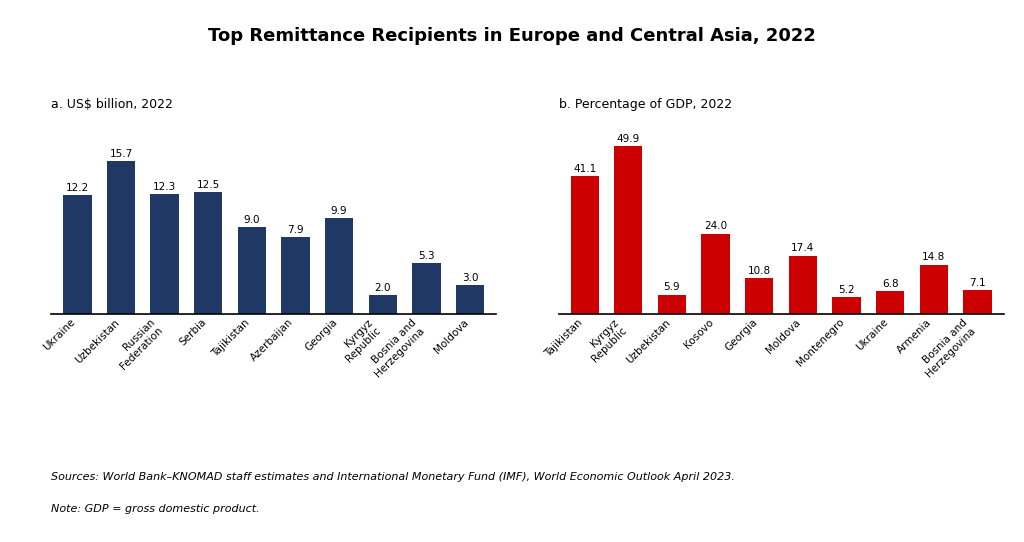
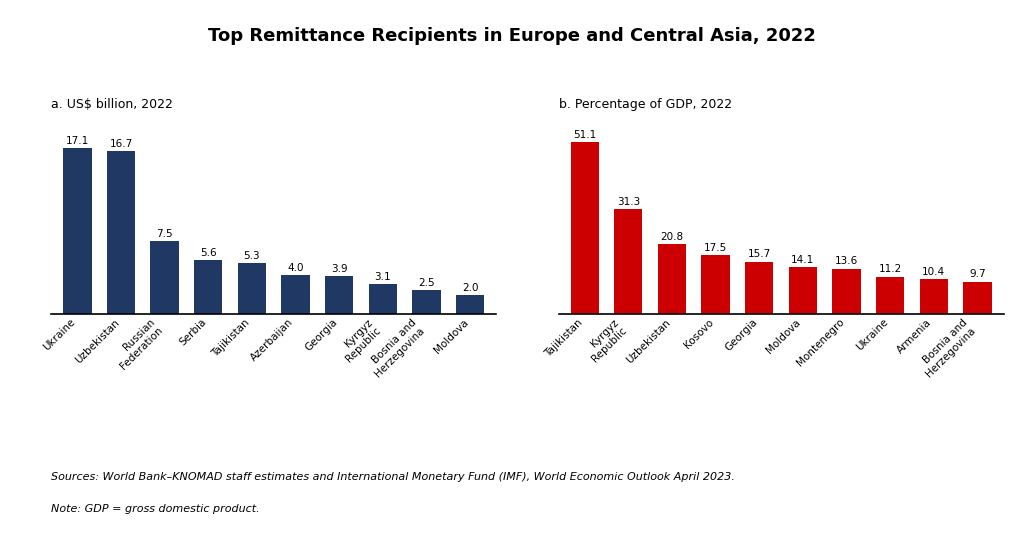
a. US$ billion, 2022/Ukraine: 12.2 -> 17.1
a. US$ billion, 2022/Uzbekistan: 15.7 -> 16.7
a. US$ billion, 2022/Russian Federation: 12.3 -> 7.5
a. US$ billion, 2022/Serbia: 12.5 -> 5.6
a. US$ billion, 2022/Tajikistan: 9.0 -> 5.3
a. US$ billion, 2022/Azerbaijan: 7.9 -> 4.0
a. US$ billion, 2022/Georgia: 9.9 -> 3.9
a. US$ billion, 2022/Kyrgyz Republic: 2.0 -> 3.1
a. US$ billion, 2022/Bosnia and Herzegovina: 5.3 -> 2.5
a. US$ billion, 2022/Moldova: 3.0 -> 2.0
b. Percentage of GDP, 2022/Tajikistan: 41.1 -> 51.1
b. Percentage of GDP, 2022/Kyrgyz Republic: 49.9 -> 31.3
b. Percentage of GDP, 2022/Uzbekistan: 5.9 -> 20.8
b. Percentage of GDP, 2022/Kosovo: 24.0 -> 17.5
b. Percentage of GDP, 2022/Georgia: 10.8 -> 15.7
b. Percentage of GDP, 2022/Moldova: 17.4 -> 14.1
b. Percentage of GDP, 2022/Montenegro: 5.2 -> 13.6
b. Percentage of GDP, 2022/Ukraine: 6.8 -> 11.2
b. Percentage of GDP, 2022/Armenia: 14.8 -> 10.4
b. Percentage of GDP, 2022/Bosnia and Herzegovina: 7.1 -> 9.7
